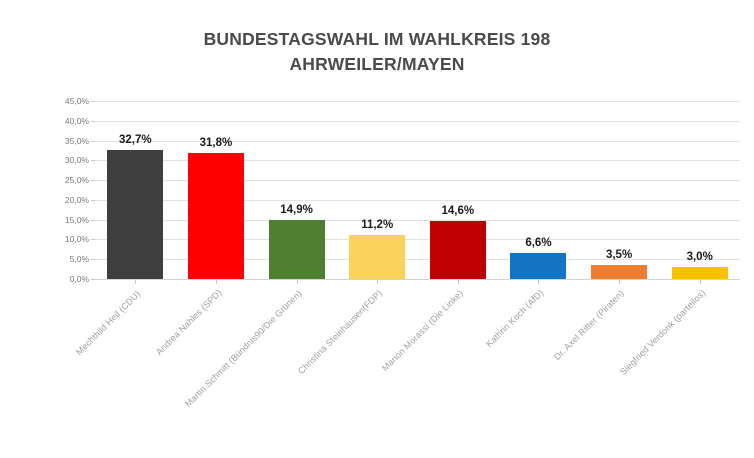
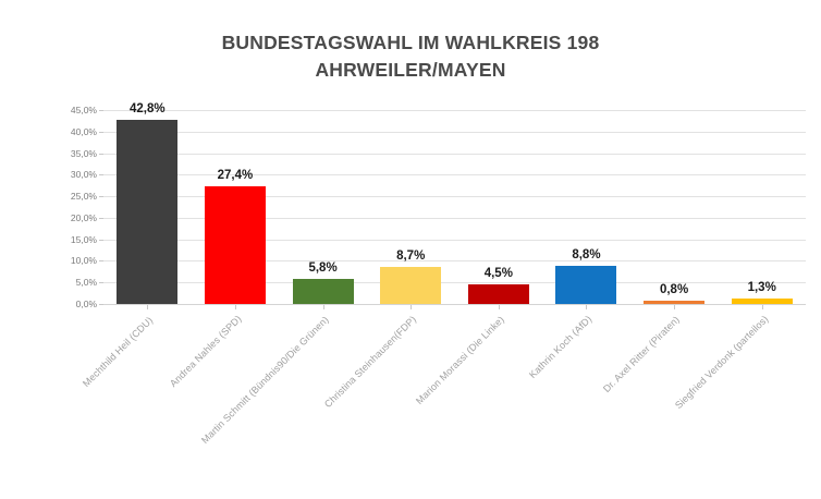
Mechthild Heil (CDU): 32,7% -> 42,8%
Andrea Nahles (SPD): 31,8% -> 27,4%
Martin Schmitt (Bündnis90/Die Grünen): 14,9% -> 5,8%
Christina Steinhausen(FDP): 11,2% -> 8,7%
Marion Morassi (Die Linke): 14,6% -> 4,5%
Kathrin Koch (AfD): 6,6% -> 8,8%
Dr. Axel Ritter (Piraten): 3,5% -> 0,8%
Siegfried Verdonk (parteilos): 3,0% -> 1,3%
